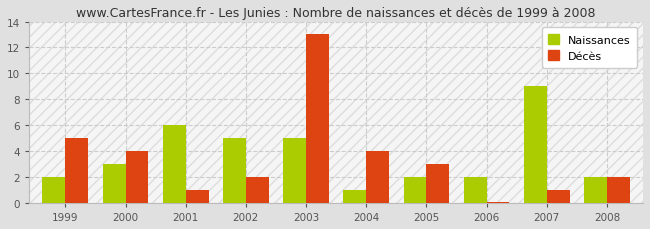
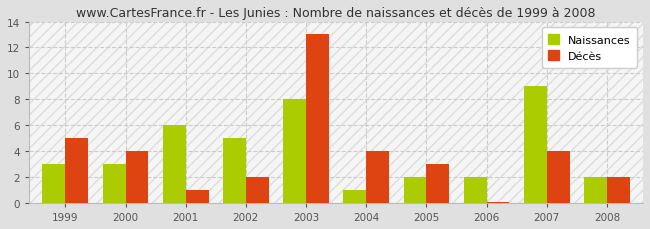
Naissances/1999: 2 -> 3
Naissances/2003: 5 -> 8
Décès/2007: 1.0 -> 4.0
